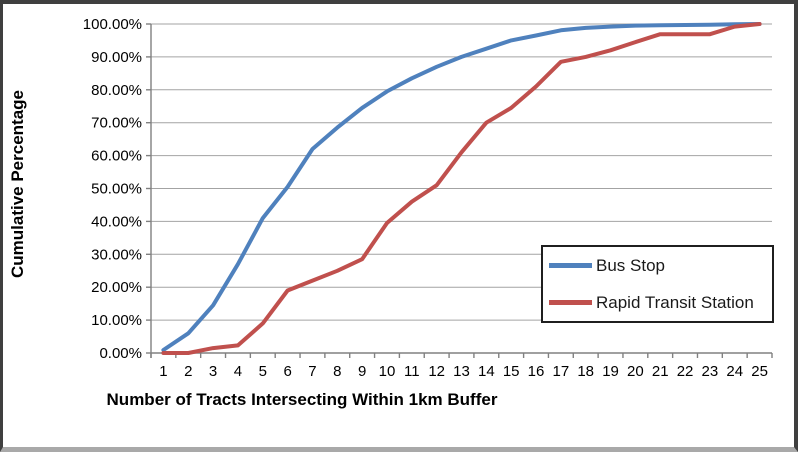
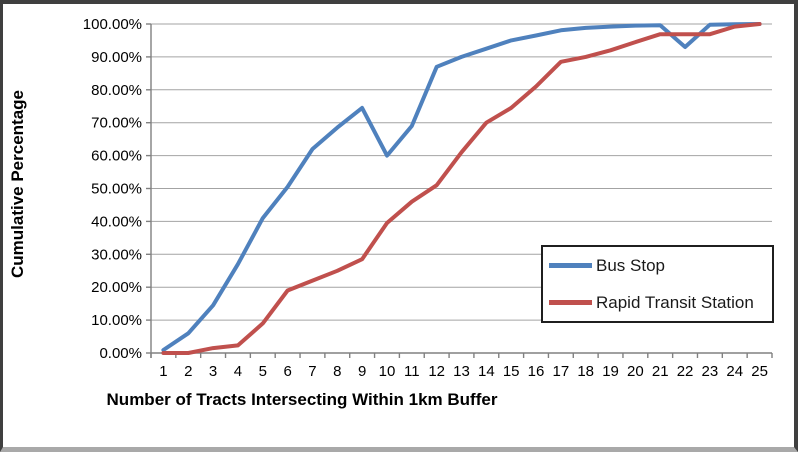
Bus Stop/10: 80% -> 60%
Bus Stop/11: 84% -> 69%
Bus Stop/22: 100% -> 93%
